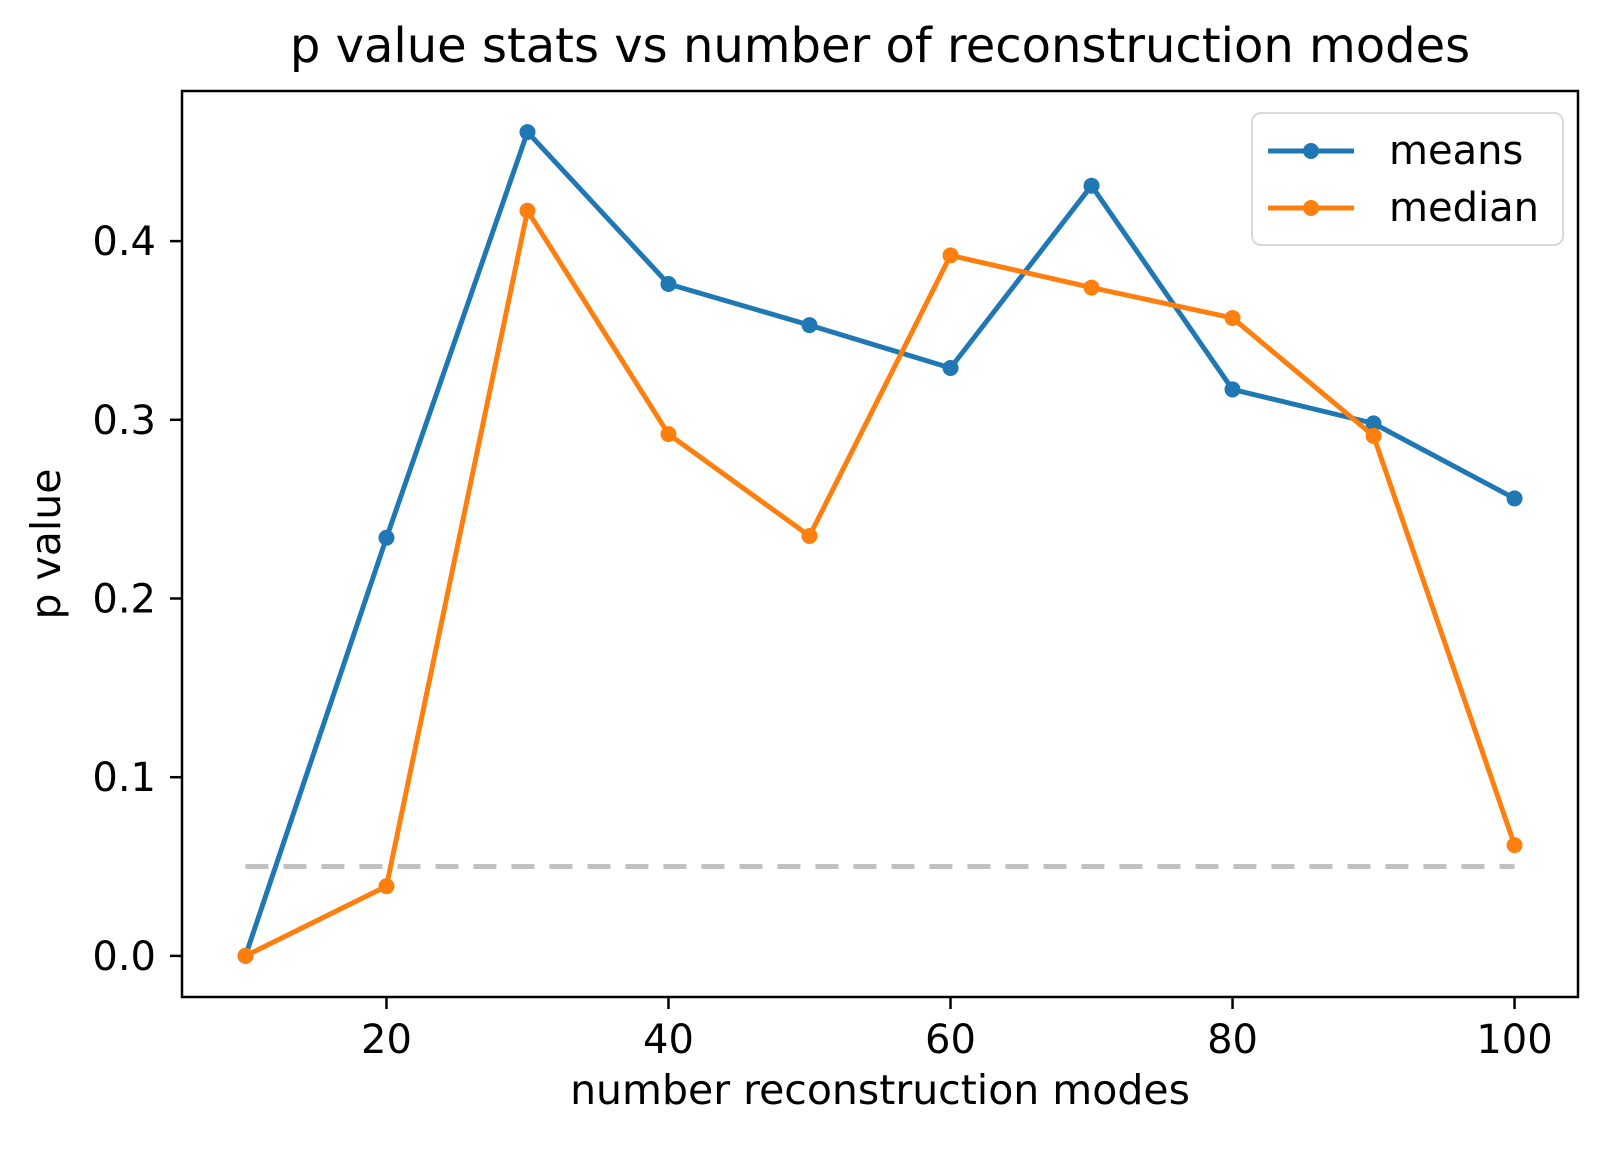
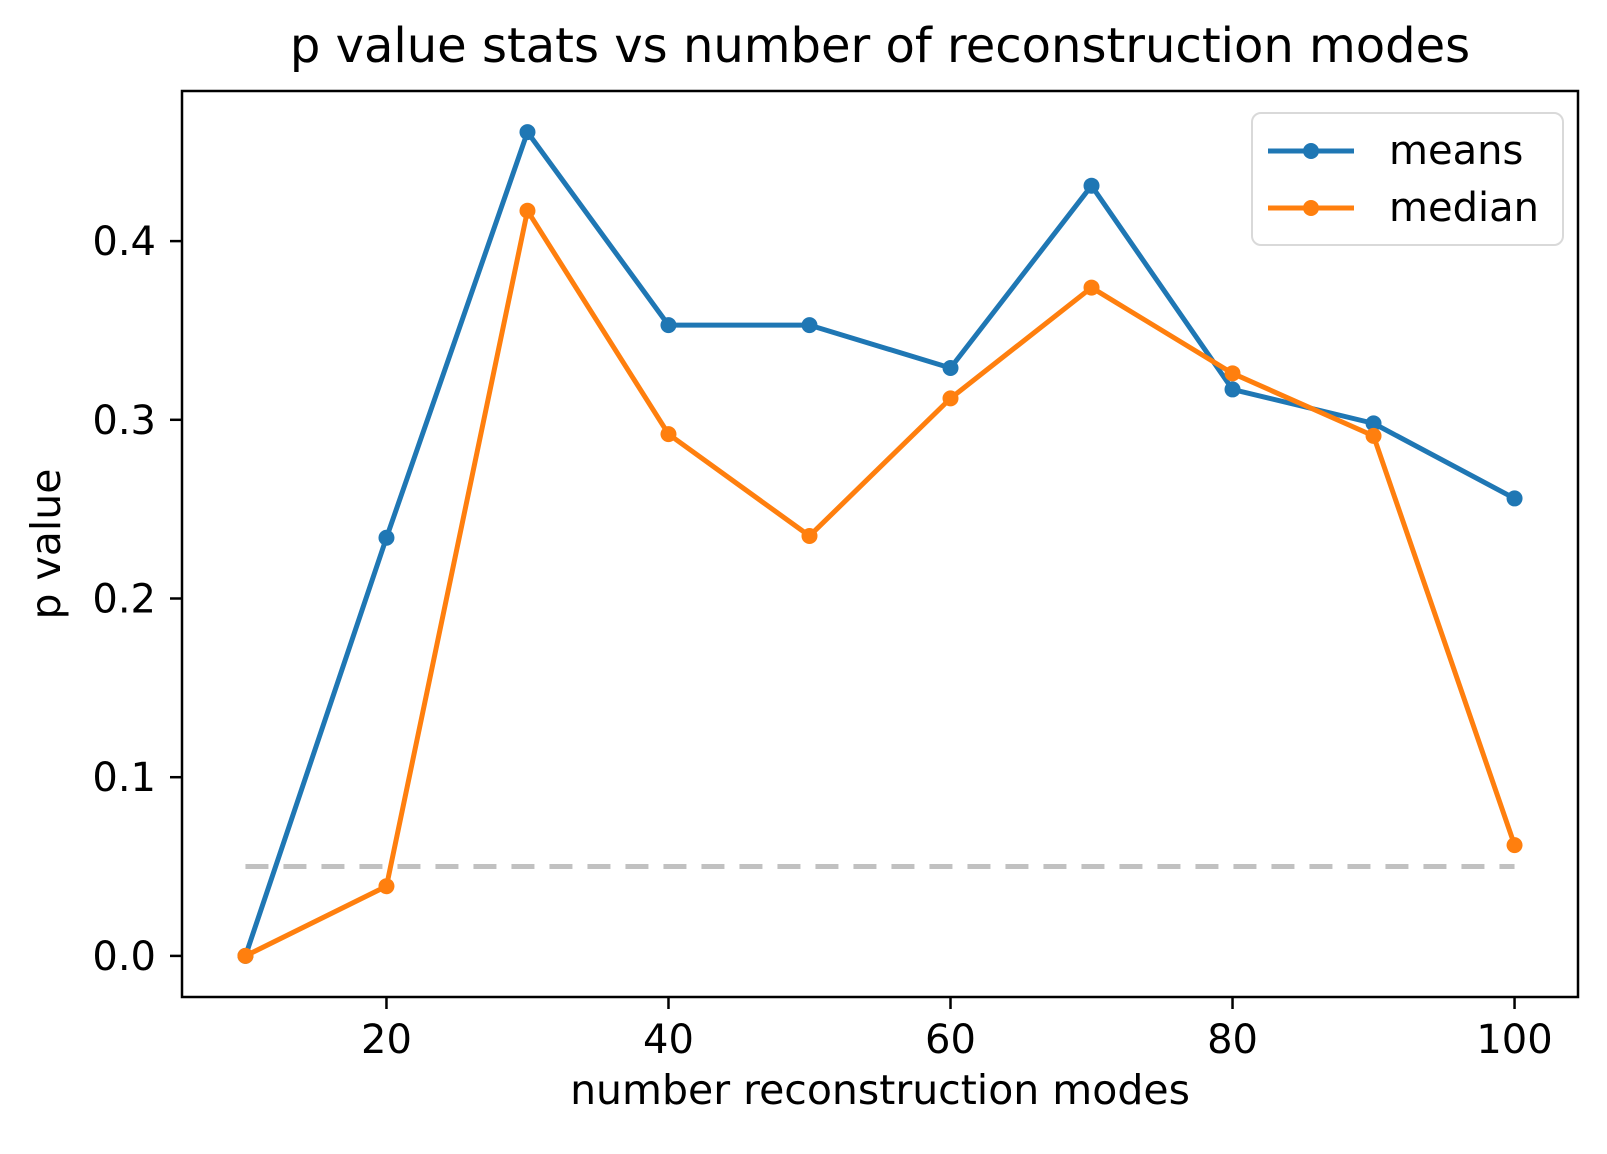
means/40: 0.376 -> 0.353
median/60: 0.392 -> 0.312
median/80: 0.357 -> 0.326
